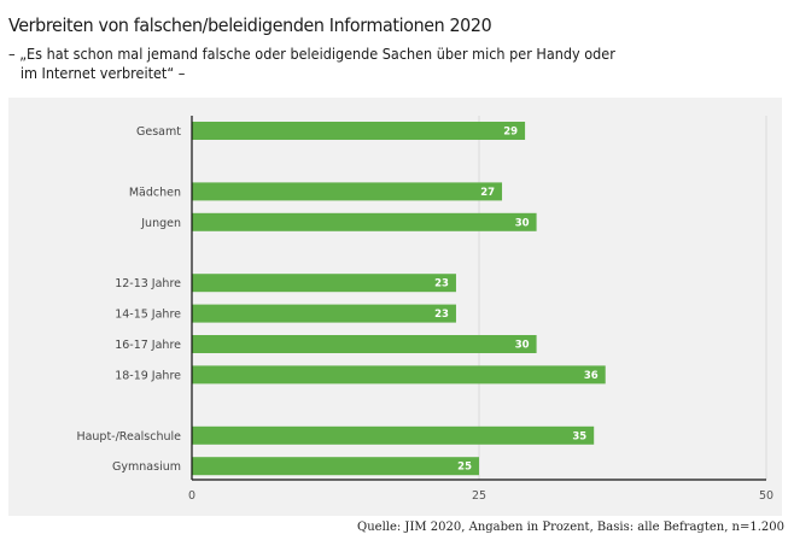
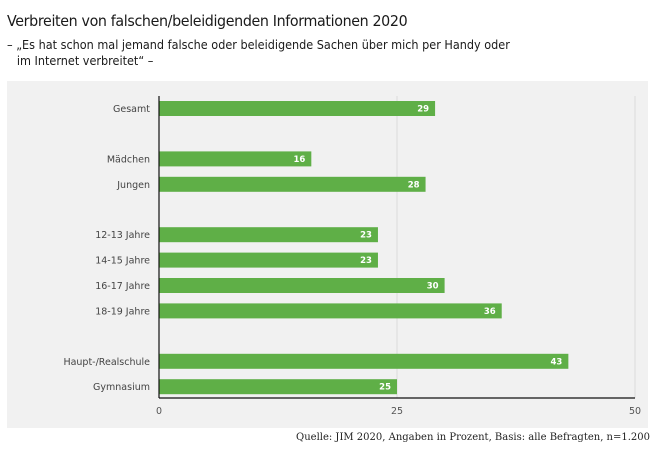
Mädchen: 27 -> 16
Jungen: 30 -> 28
Haupt-/Realschule: 35 -> 43
